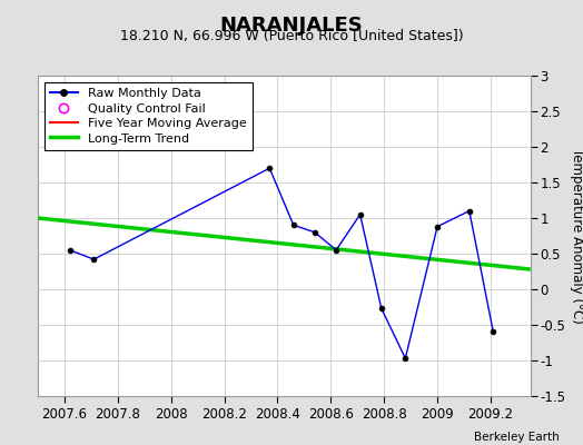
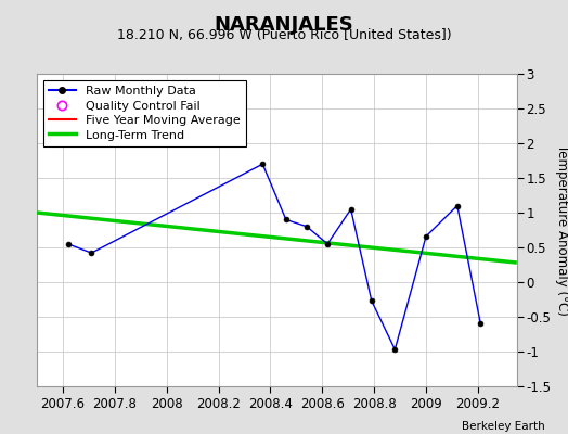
2009: 0.88 -> 0.66
